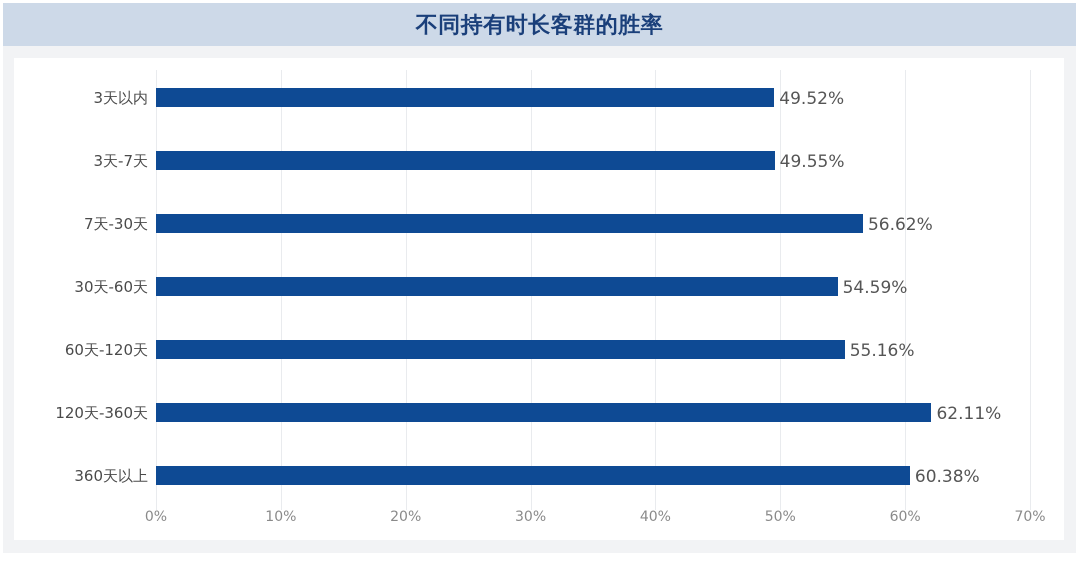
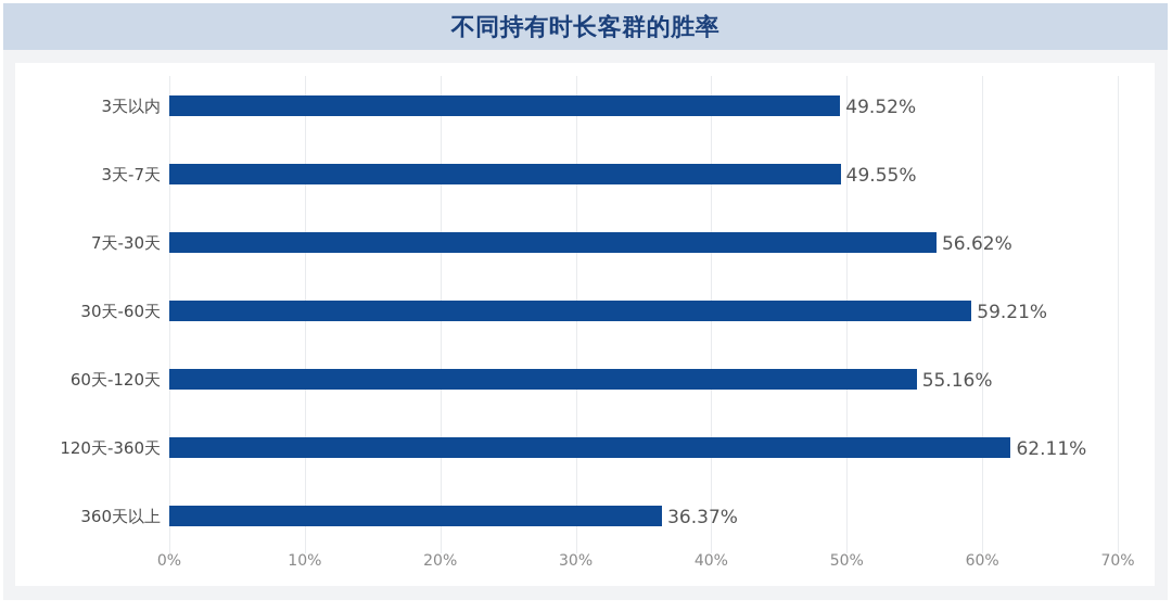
30天-60天: 54.59% -> 59.21%
360天以上: 60.38% -> 36.37%
